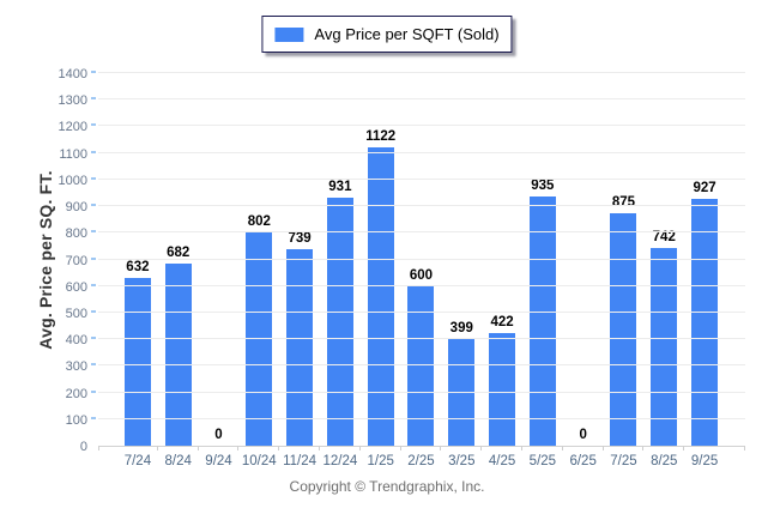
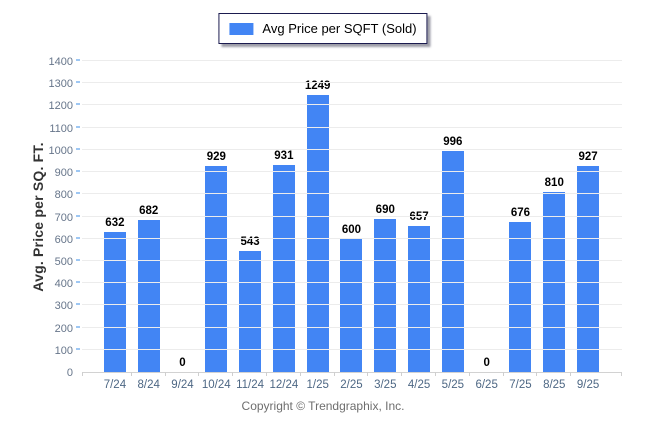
10/24: 802 -> 929
11/24: 739 -> 543
1/25: 1122 -> 1249
3/25: 399 -> 690
4/25: 422 -> 657
5/25: 935 -> 996
7/25: 875 -> 676
8/25: 742 -> 810
